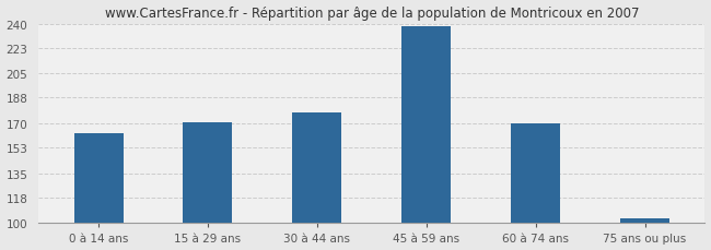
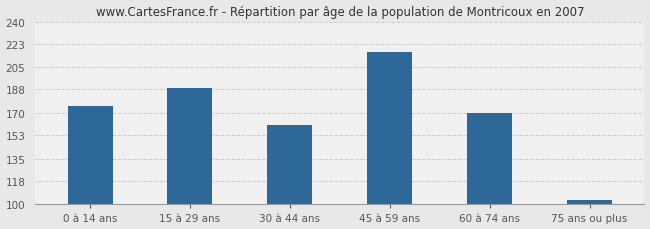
0 à 14 ans: 163 -> 175
15 à 29 ans: 171 -> 189
30 à 44 ans: 178 -> 161
45 à 59 ans: 238 -> 217
